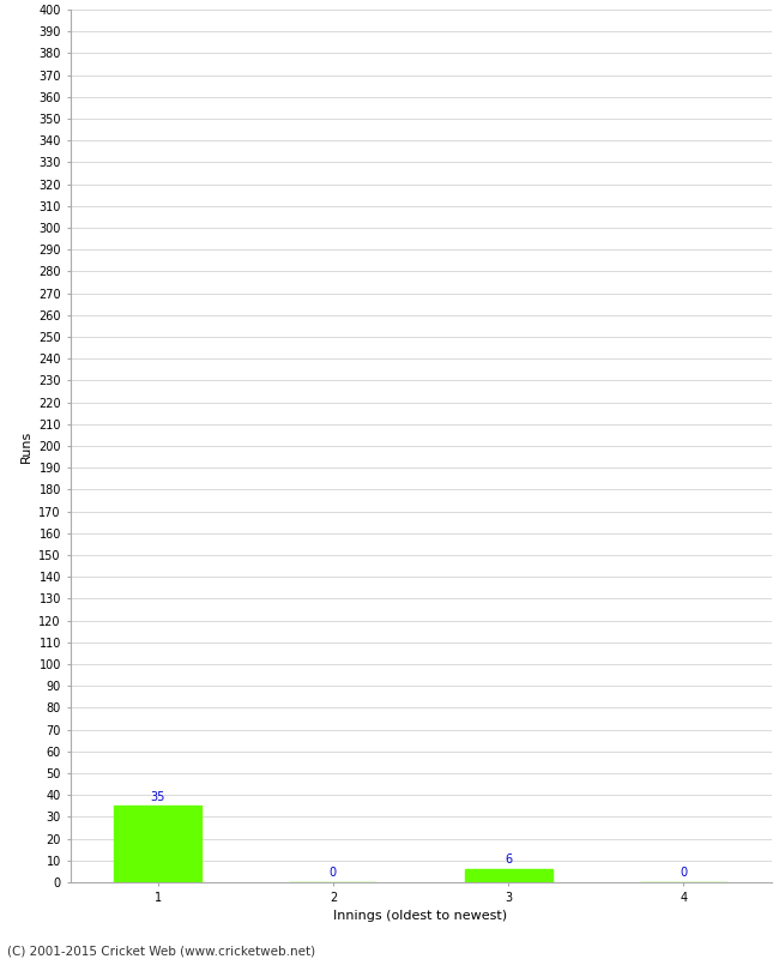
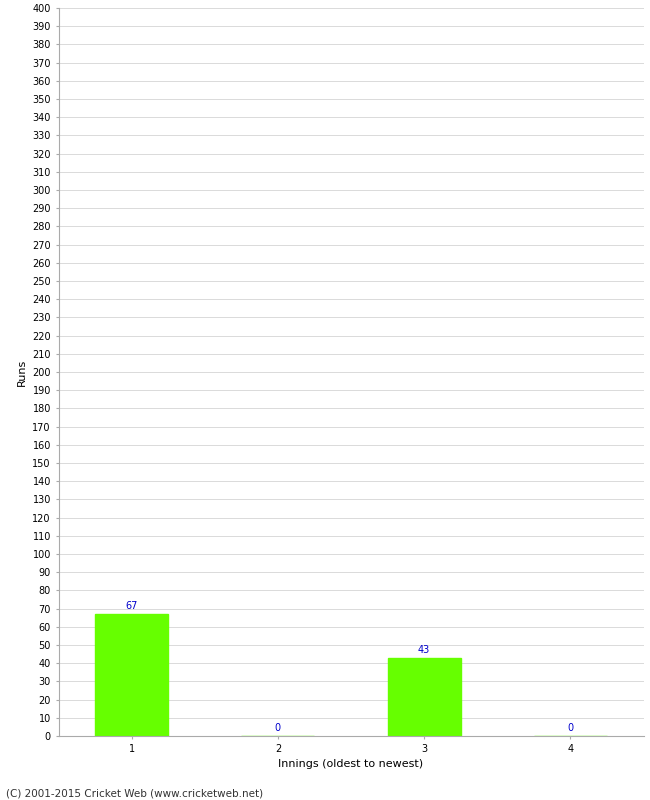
1: 35 -> 67
3: 6 -> 43
